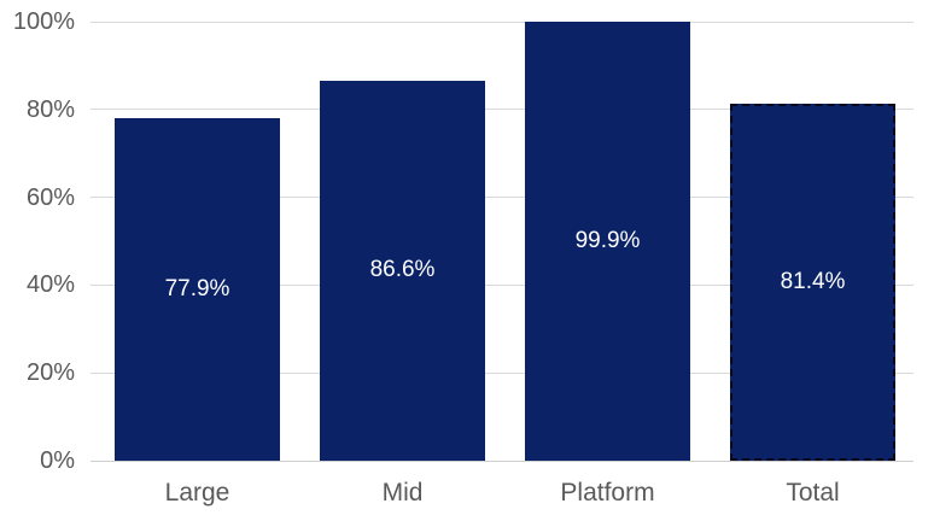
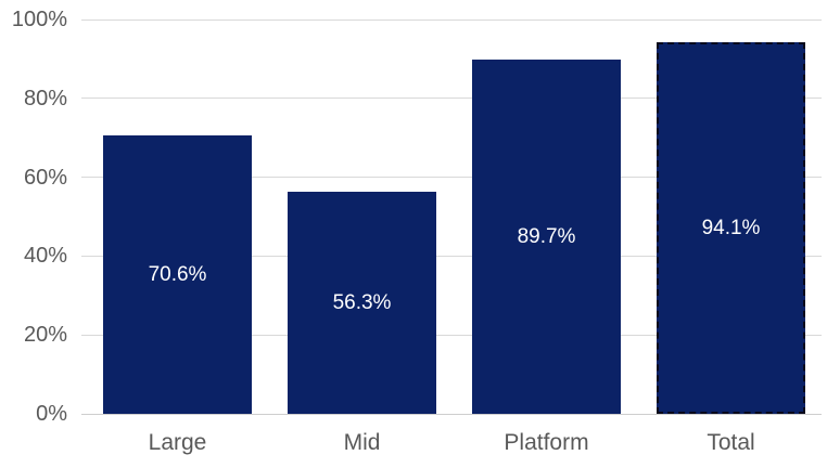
Large: 77.9% -> 70.6%
Mid: 86.6% -> 56.3%
Platform: 99.9% -> 89.7%
Total: 81.4% -> 94.1%
